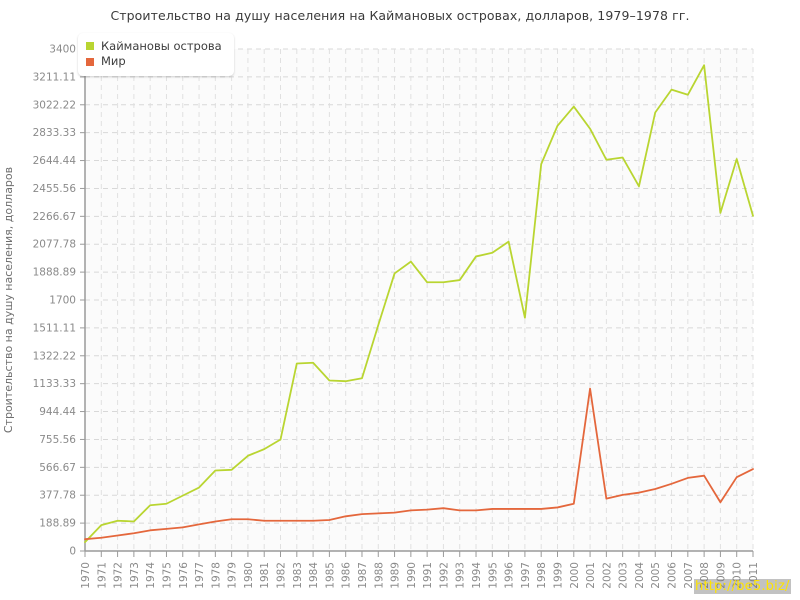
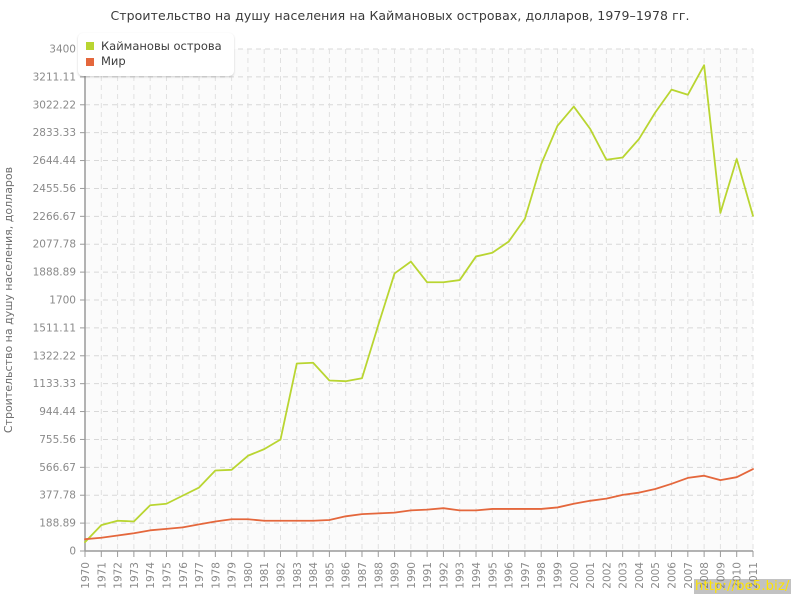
Каймановы острова/1997: 1580 -> 2250
Мир/2001: 1100 -> 340
Каймановы острова/2004: 2470 -> 2790
Мир/2009: 330 -> 480
